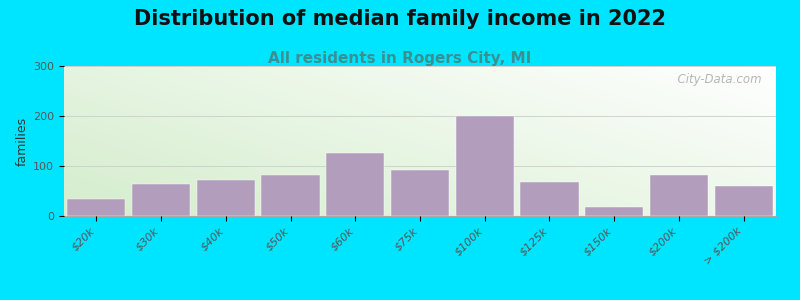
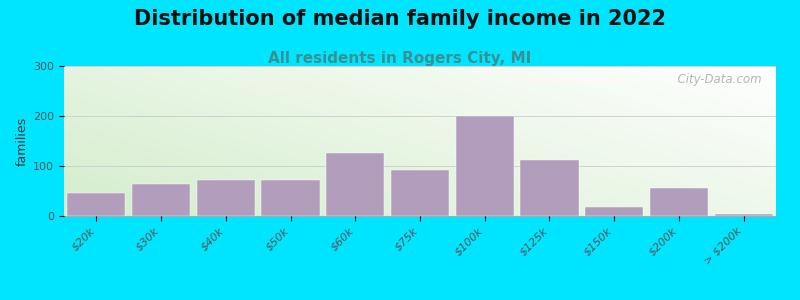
$20k: 34 -> 47
$50k: 82 -> 72
$125k: 68 -> 112
$200k: 82 -> 57
> $200k: 60 -> 4
